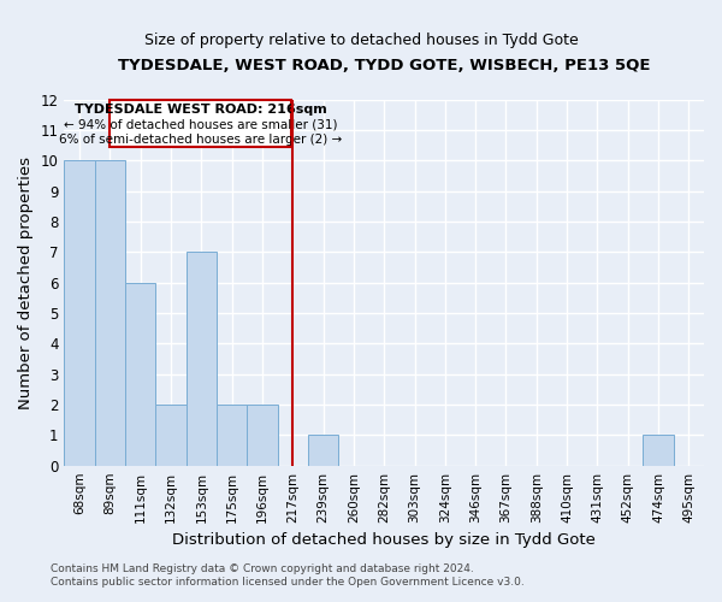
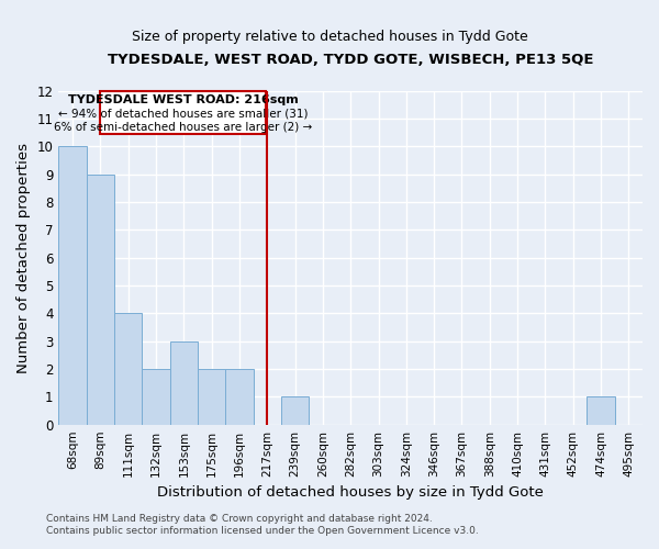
89sqm: 10 -> 9
111sqm: 6 -> 4
153sqm: 7 -> 3
